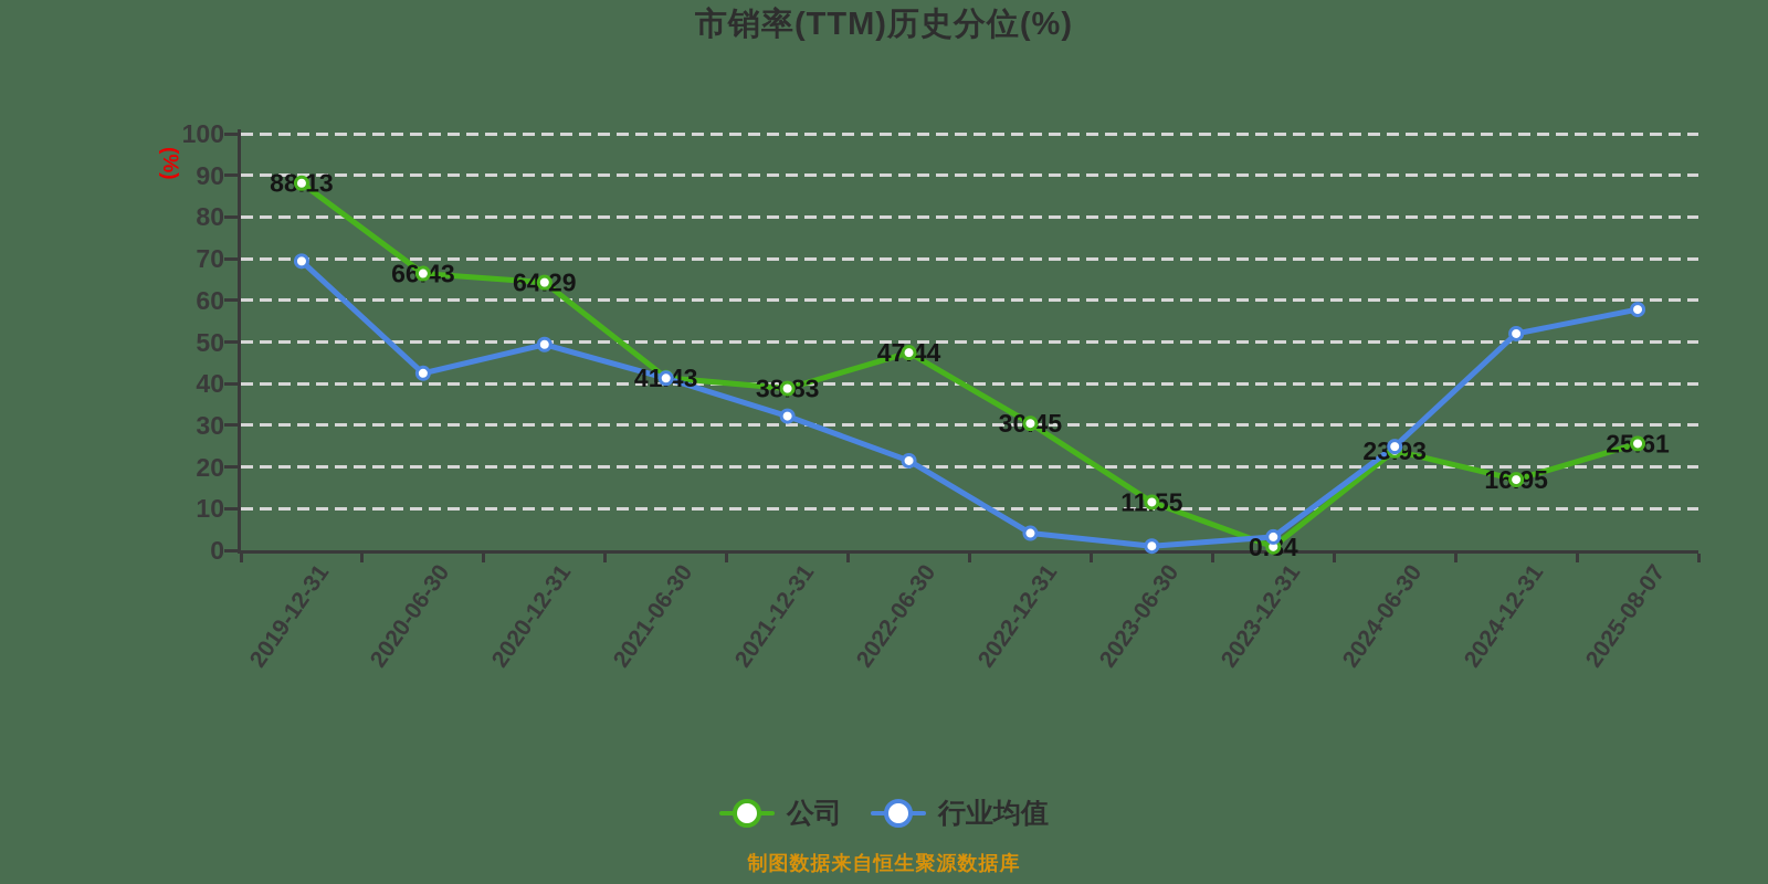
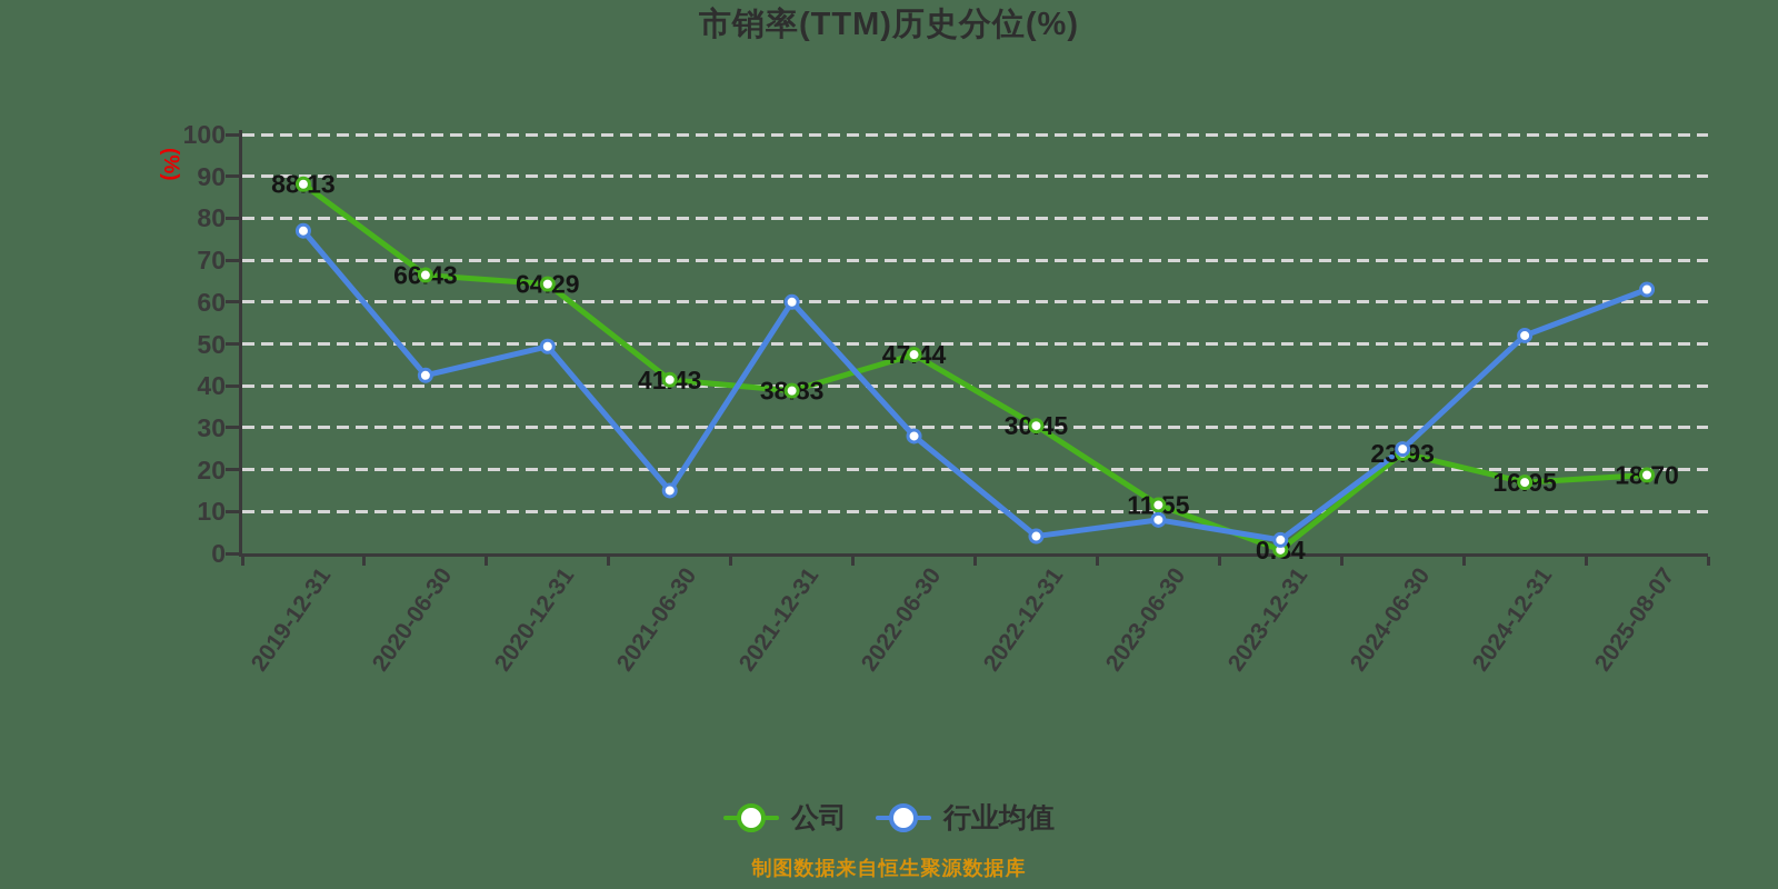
行业均值/2019-12-31: 69 -> 77
行业均值/2021-06-30: 41 -> 15
行业均值/2021-12-31: 32 -> 60
行业均值/2022-06-30: 22 -> 28
行业均值/2023-06-30: 1 -> 8
公司/2025-08-07: 25.61 -> 18.70
行业均值/2025-08-07: 58 -> 63
